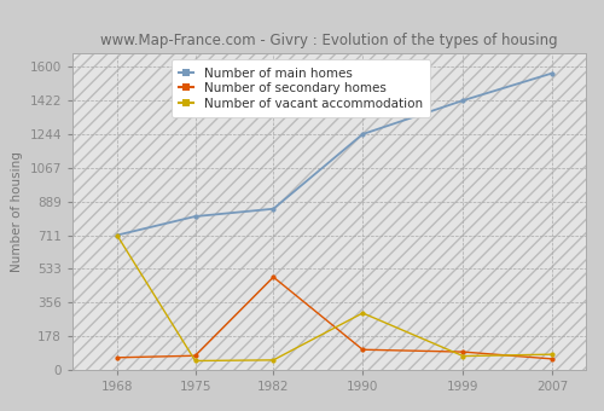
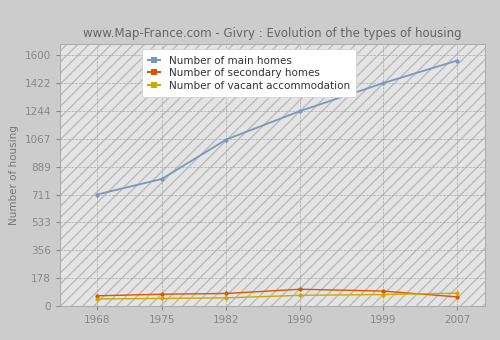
Number of vacant accommodation/1968: 710 -> 40
Number of main homes/1982: 850 -> 1060
Number of secondary homes/1982: 490 -> 80
Number of vacant accommodation/1990: 300 -> 70
